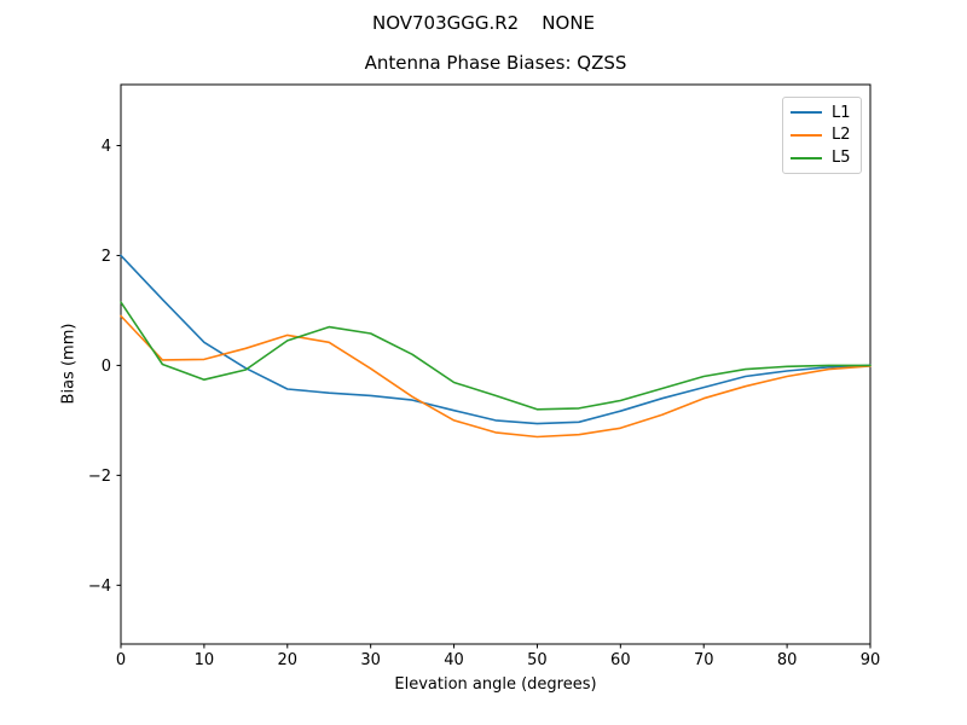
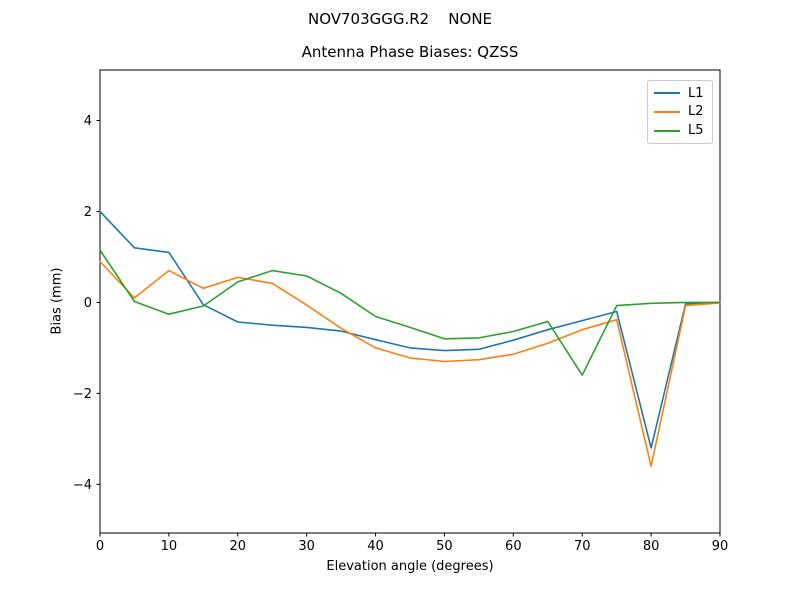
L1/10: 0.4 -> 1.1
L2/10: 0.1 -> 0.7
L5/70: -0.2 -> -1.6
L1/80: -0.1 -> -3.2
L2/80: -0.2 -> -3.6
